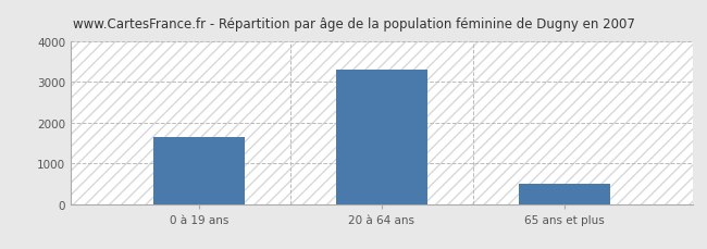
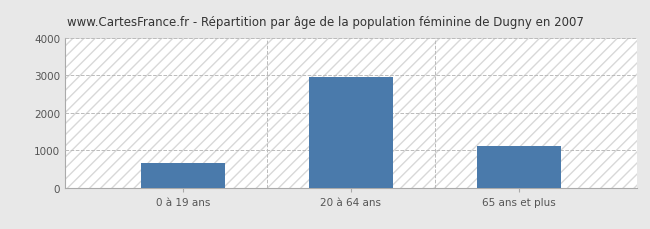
0 à 19 ans: 1650 -> 650
20 à 64 ans: 3300 -> 2950
65 ans et plus: 490 -> 1100
